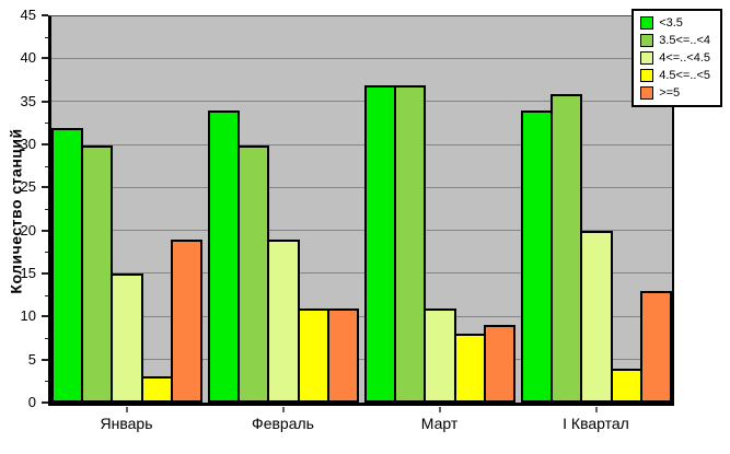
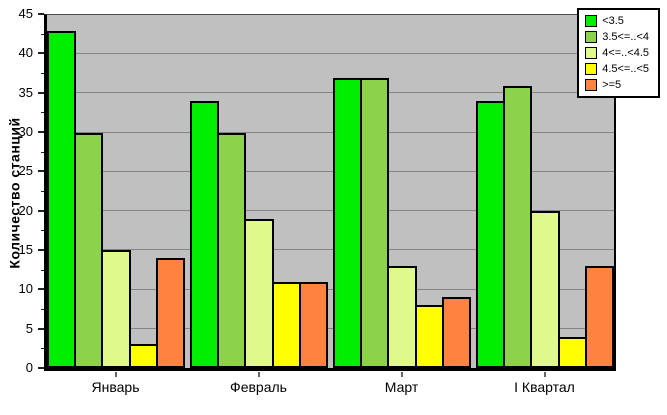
<3.5/Январь: 32 -> 43
>=5/Январь: 19 -> 14
4<=..<4.5/Март: 11 -> 13
